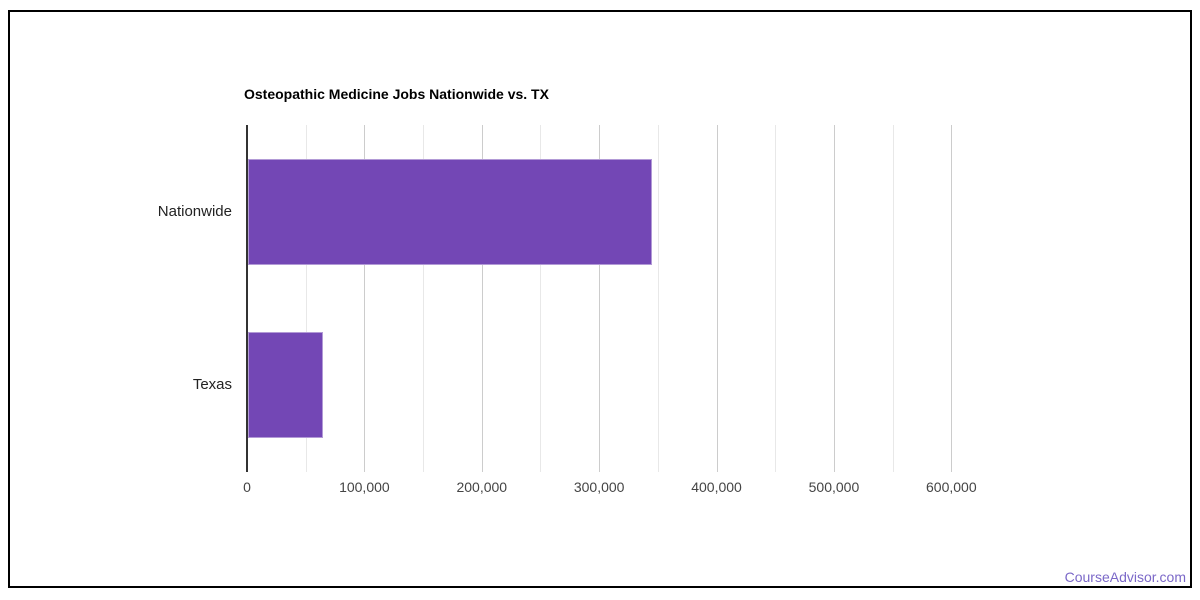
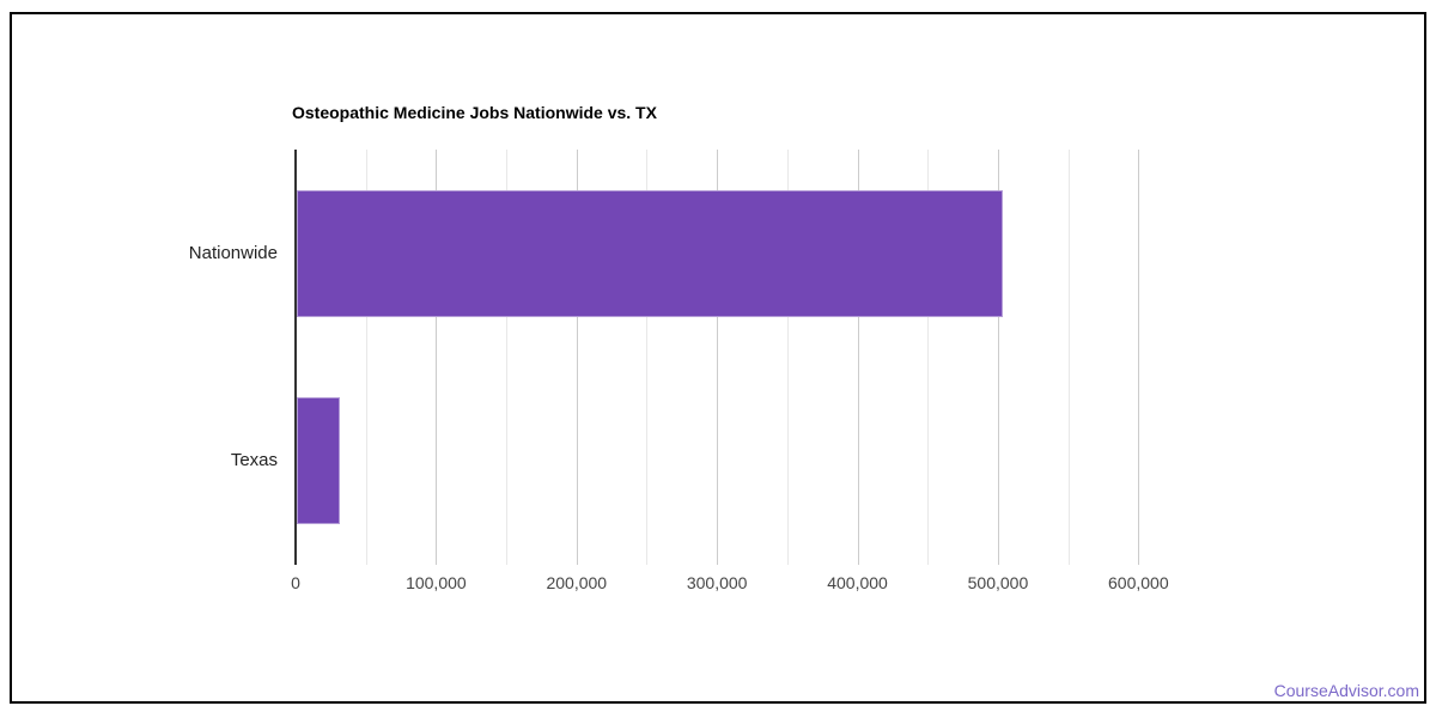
Nationwide: 344000 -> 503000
Texas: 64000 -> 31000
